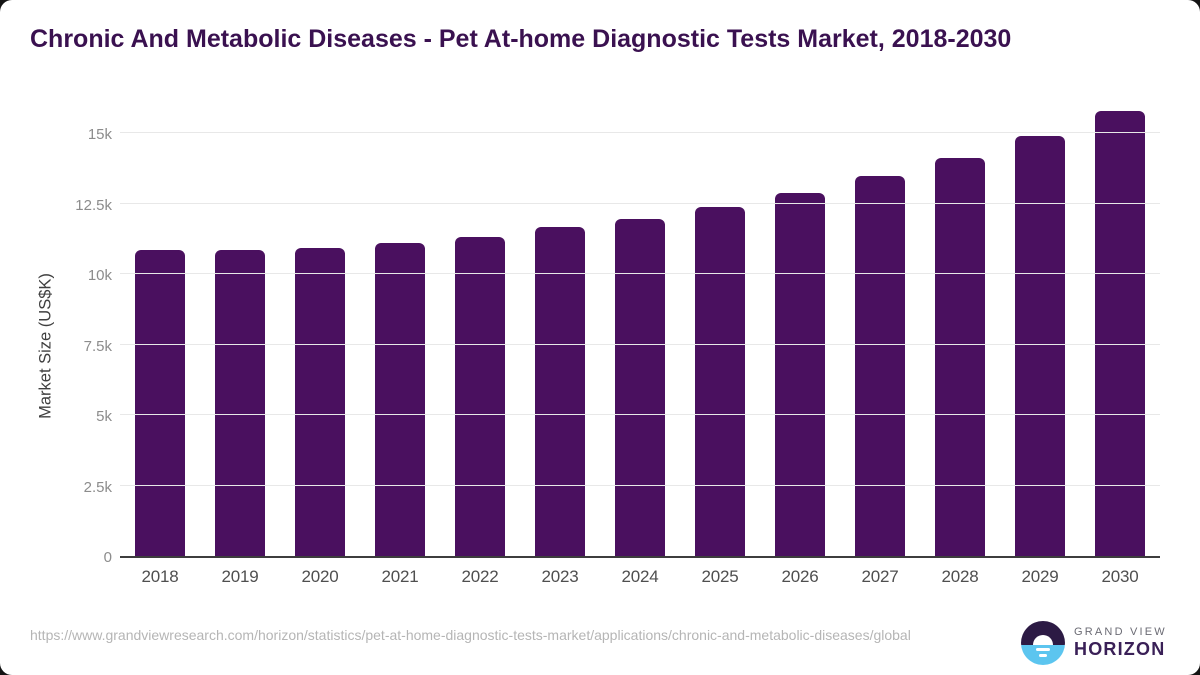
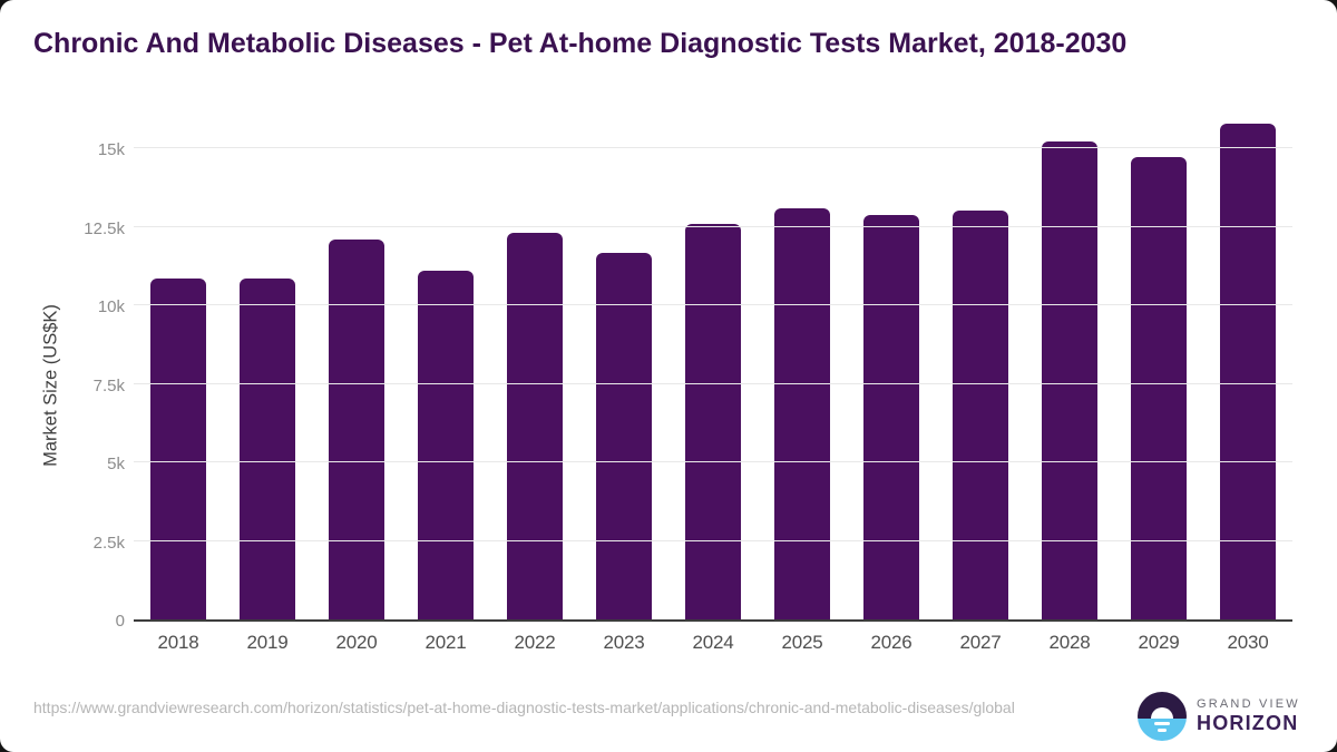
2020: 10.9k -> 12.1k
2022: 11.3k -> 12.3k
2024: 12.0k -> 12.6k
2025: 12.4k -> 13.1k
2027: 13.5k -> 13.0k
2028: 14.1k -> 15.2k
2029: 14.9k -> 14.7k
